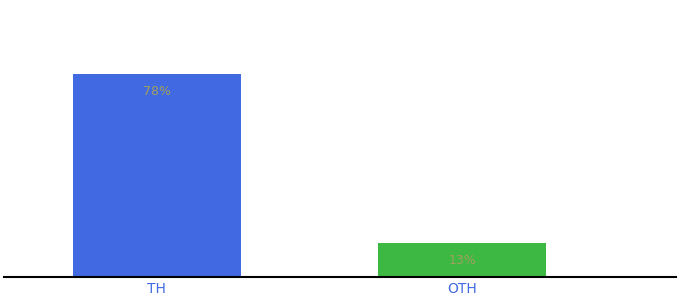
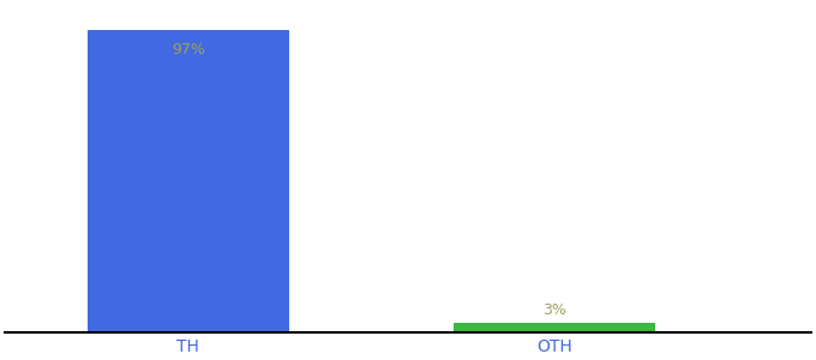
TH: 78% -> 97%
OTH: 13% -> 3%
